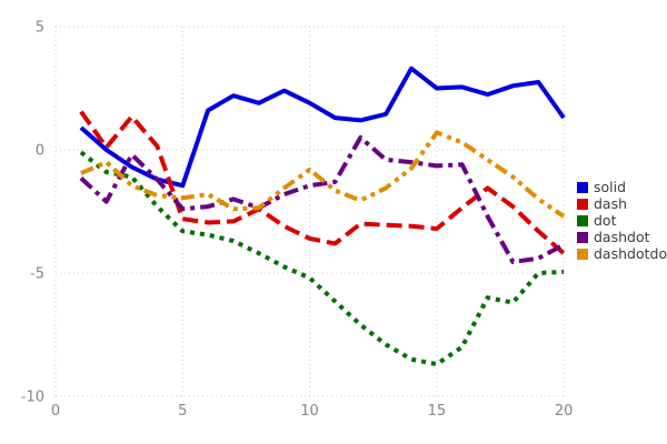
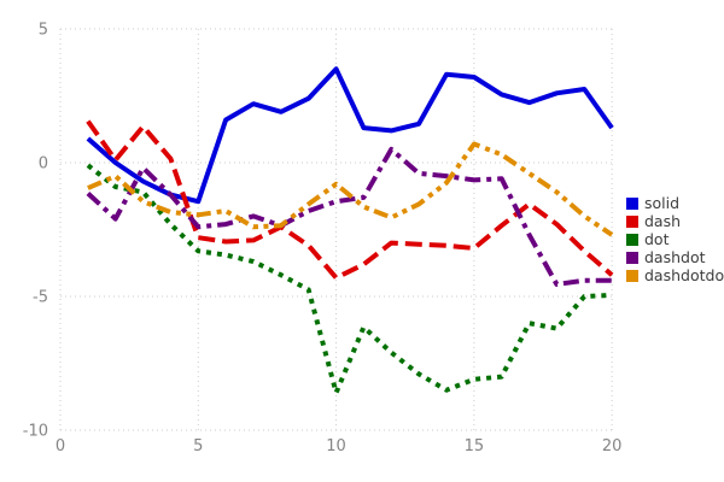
solid/10: 1.9 -> 3.5
dash/10: -3.6 -> -4.3
dot/10: -5.2 -> -8.6
solid/15: 2.5 -> 3.2
dot/15: -8.7 -> -8.1
dashdot/20: -3.9 -> -4.4
